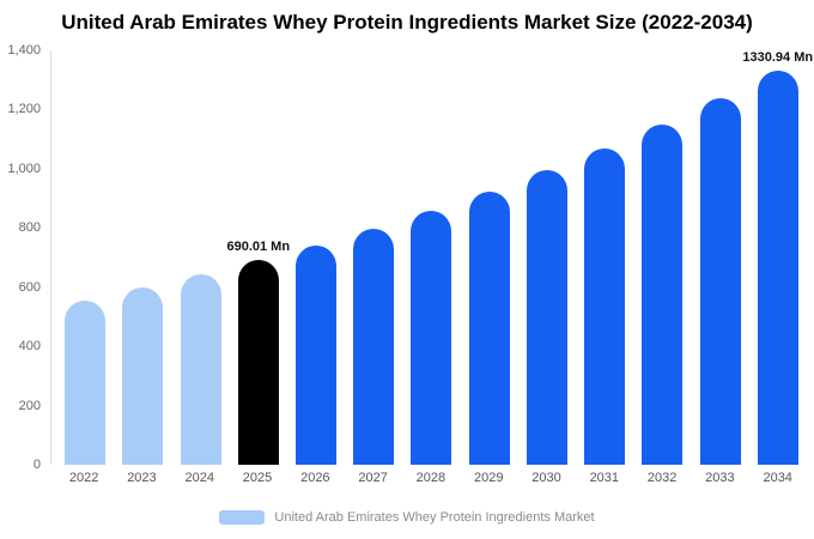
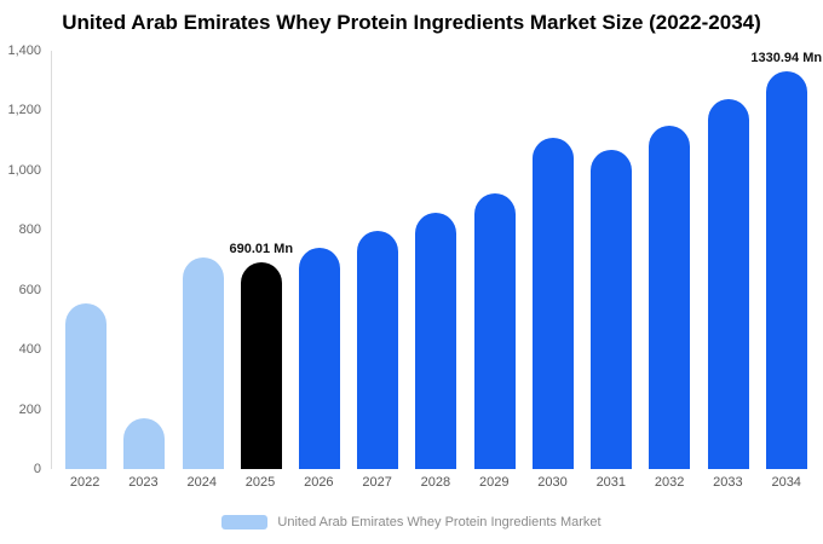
2023: 600 -> 170
2024: 640 -> 710
2030: 990 -> 1110
